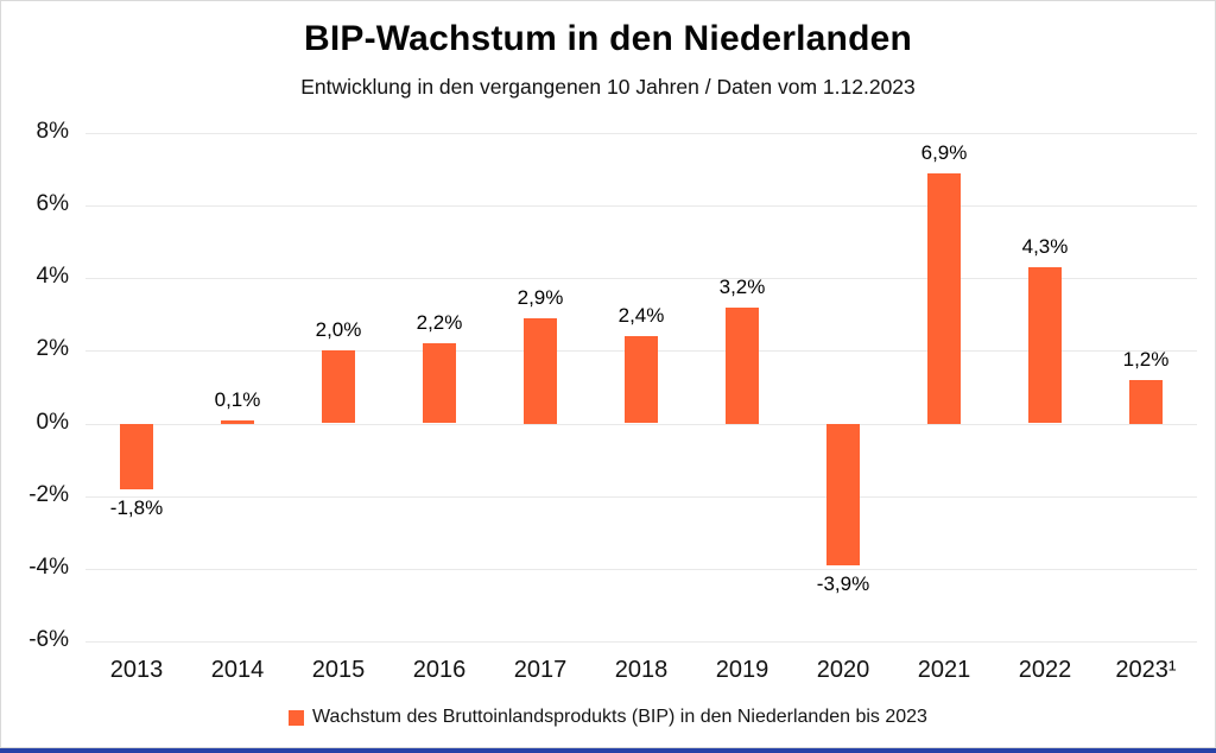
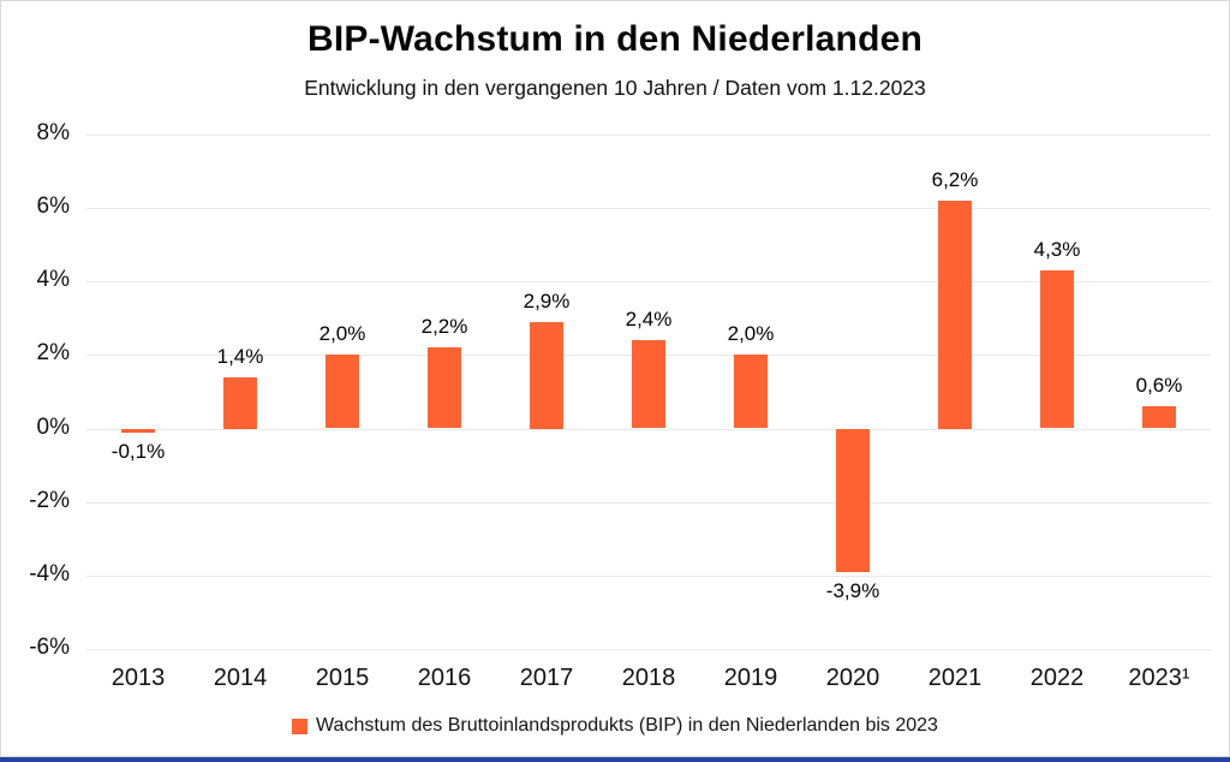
2013: -1,8% -> -0,1%
2014: 0,1% -> 1,4%
2019: 3,2% -> 2,0%
2021: 6,9% -> 6,2%
2023¹: 1,2% -> 0,6%
